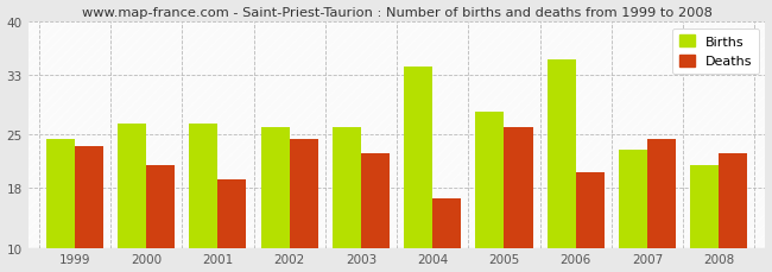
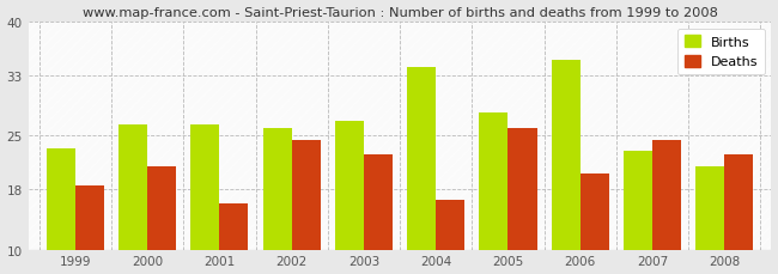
Births/1999: 24.5 -> 23.4
Deaths/1999: 23.5 -> 18.4
Deaths/2001: 19.0 -> 16.0
Births/2003: 26.0 -> 27.0
